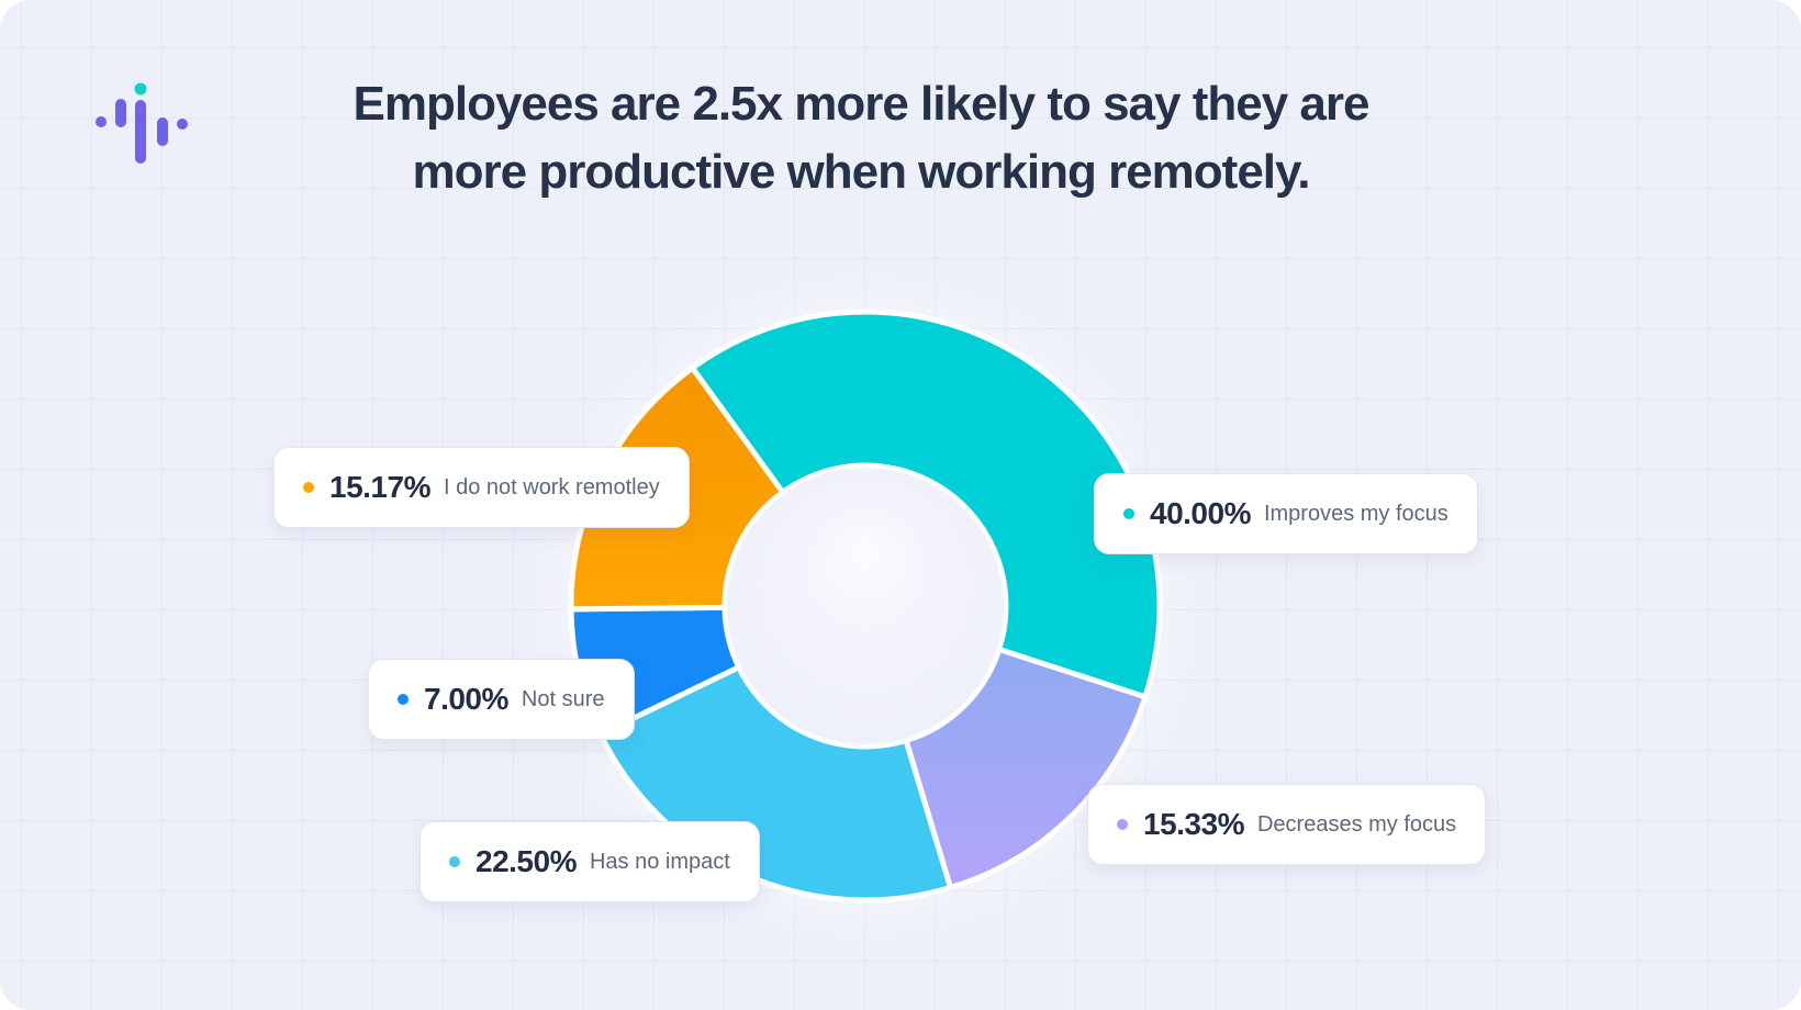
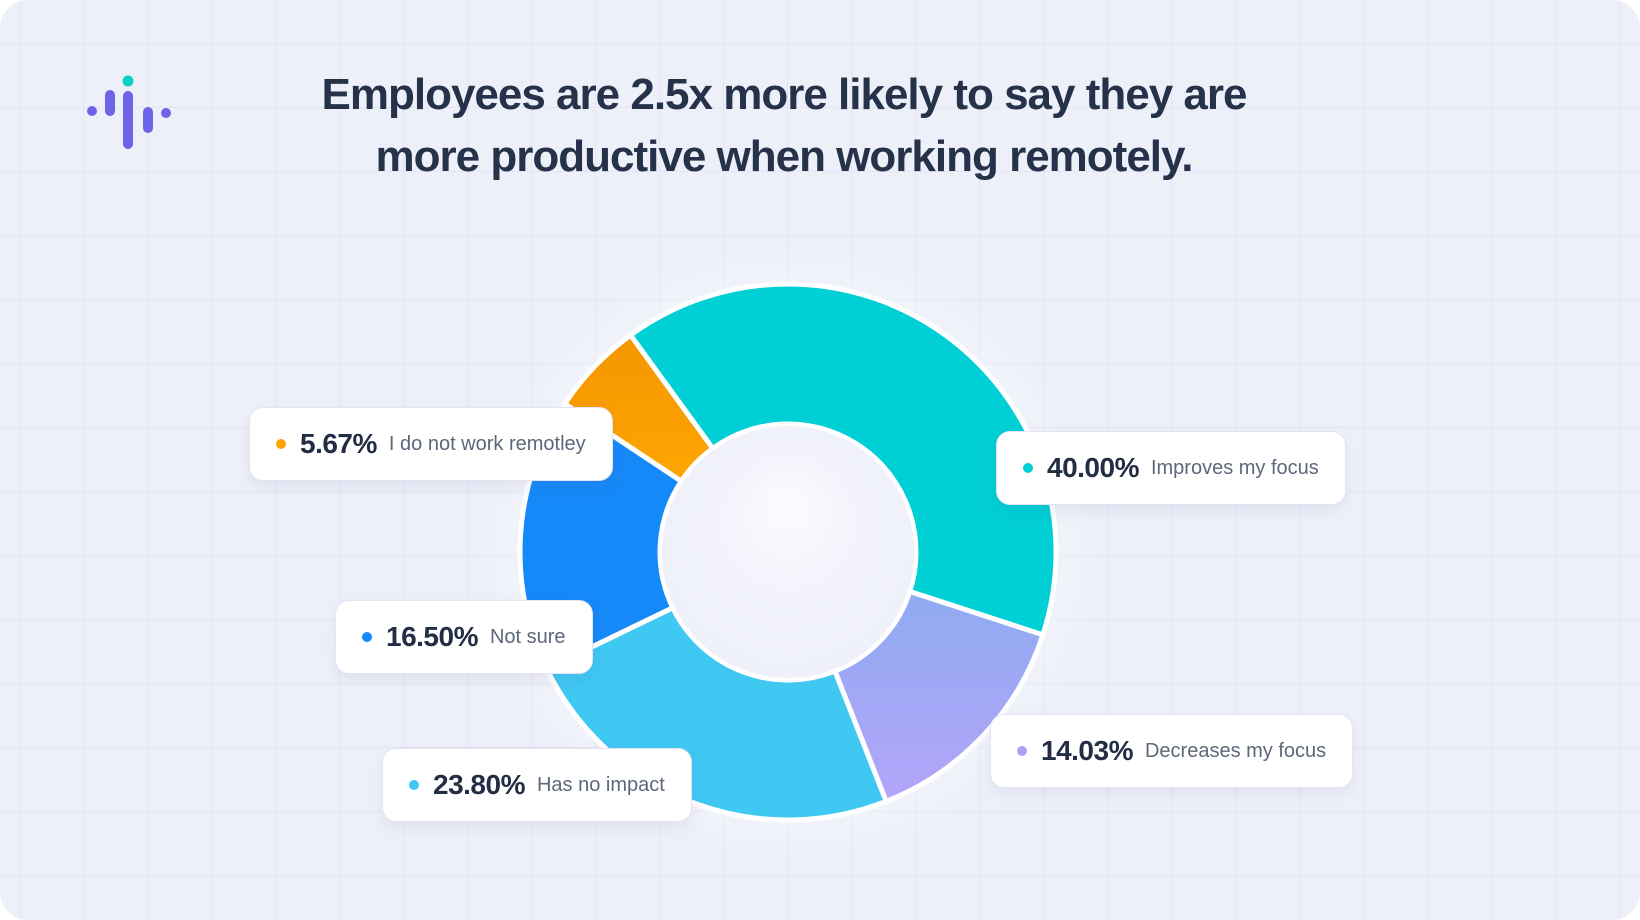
Decreases my focus: 15.33% -> 14.03%
Has no impact: 22.50% -> 23.80%
Not sure: 7.00% -> 16.50%
I do not work remotley: 15.17% -> 5.67%
